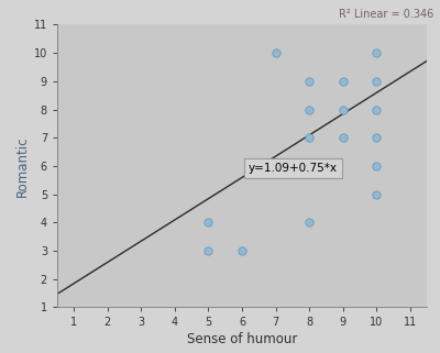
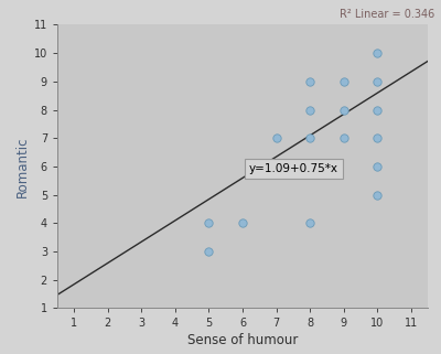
6: 3 -> 4
7: 10 -> 7
